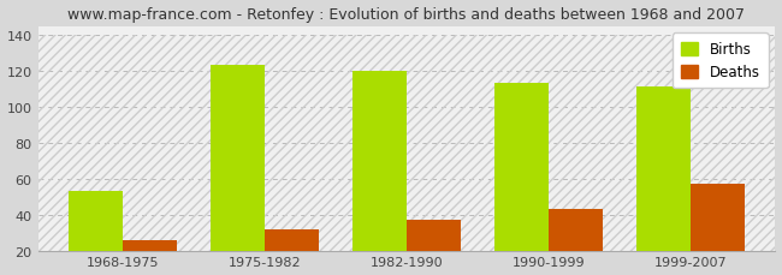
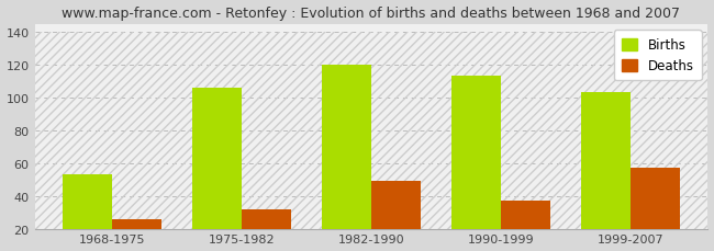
Births/1975-1982: 123 -> 106
Deaths/1982-1990: 37 -> 49
Deaths/1990-1999: 43 -> 37
Births/1999-2007: 111 -> 103
